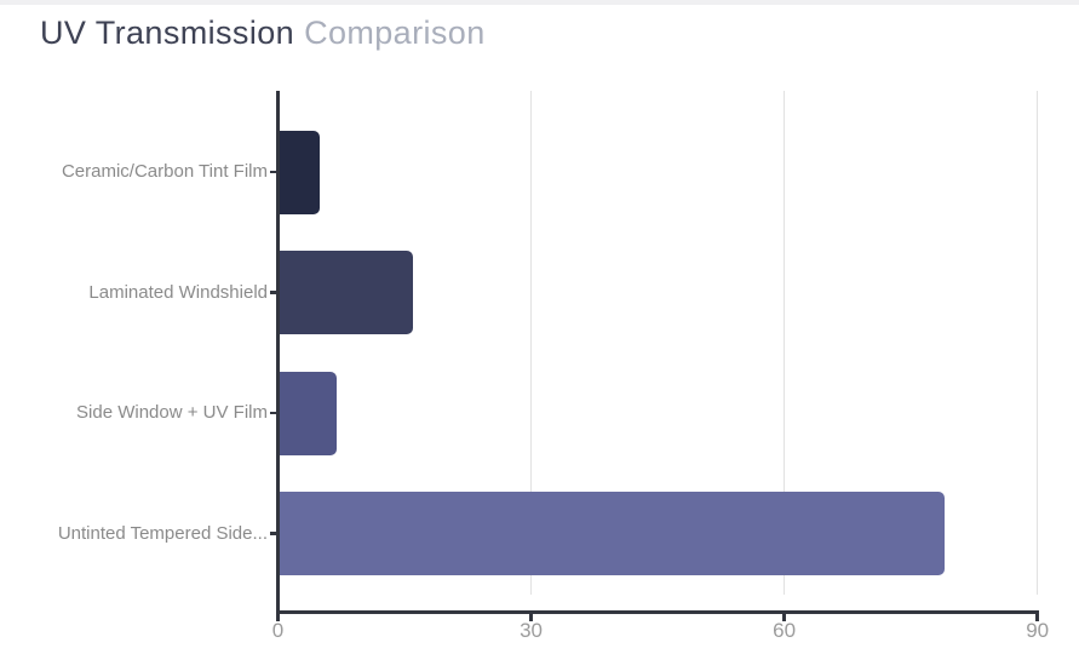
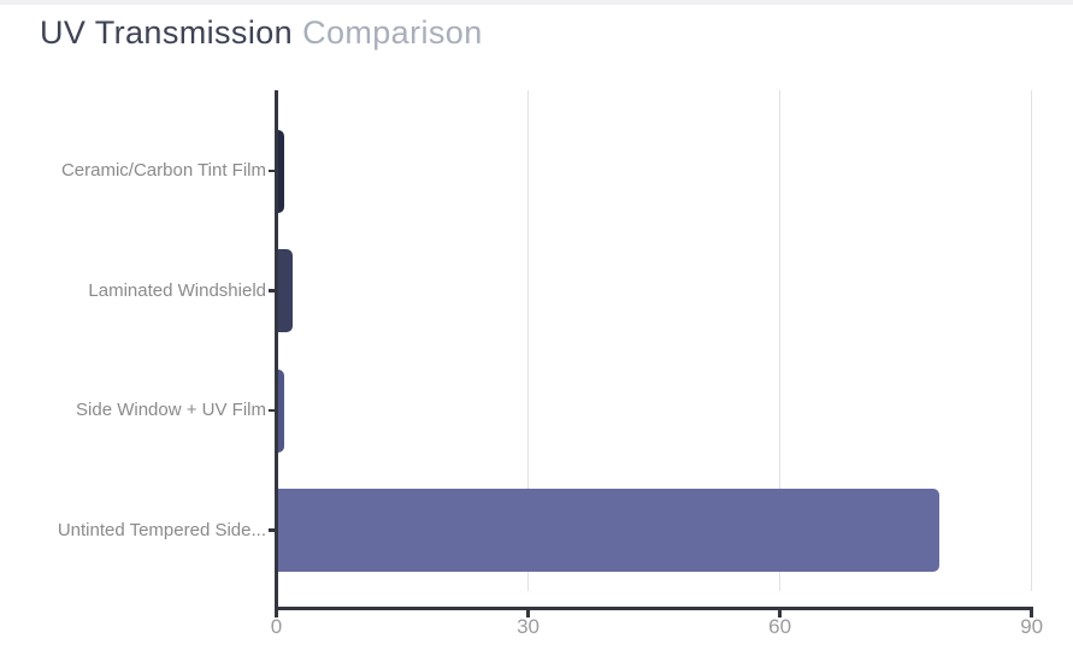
Ceramic/Carbon Tint Film: 5 -> 1
Laminated Windshield: 16 -> 2
Side Window + UV Film: 7 -> 1
